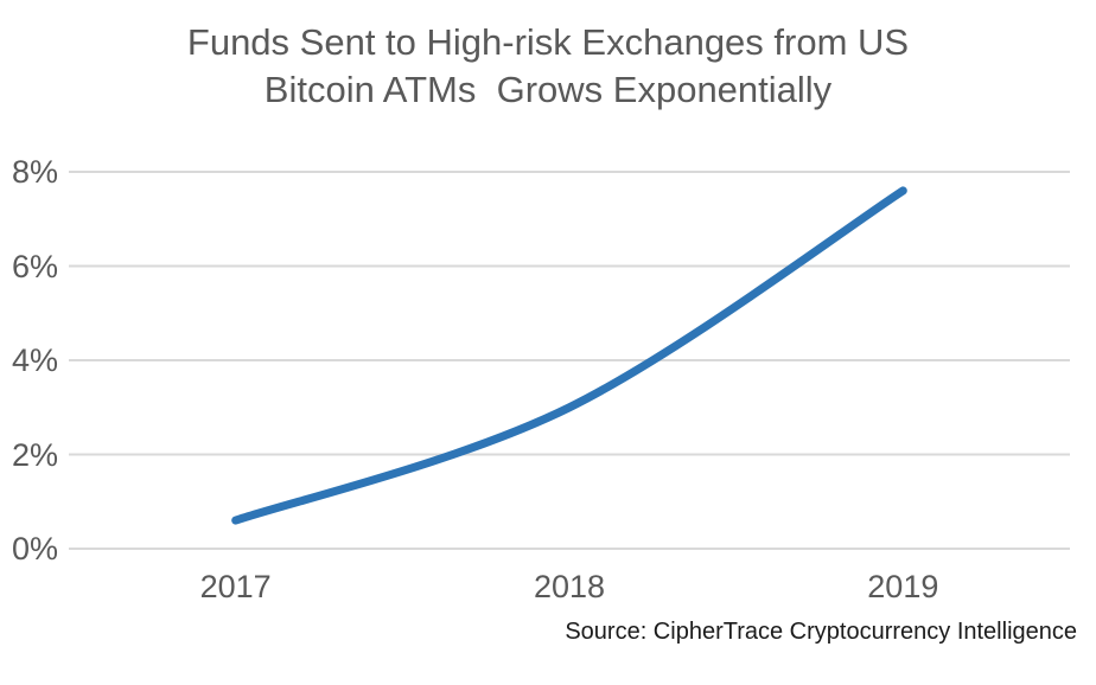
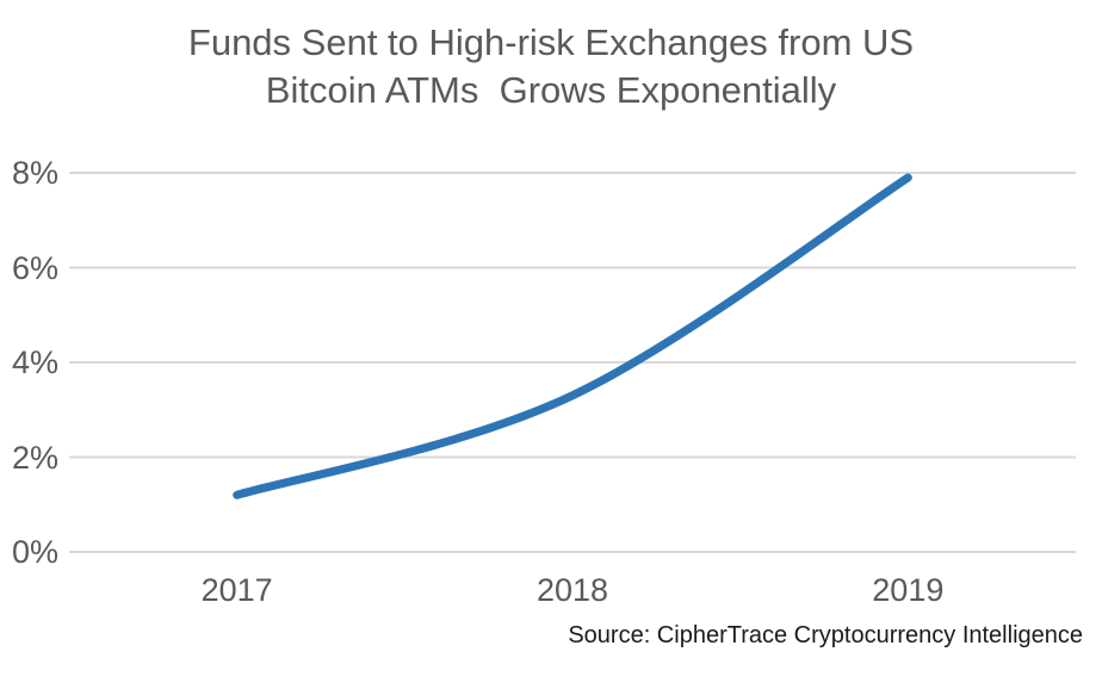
2017: 0.6% -> 1.2%
2018: 3.0% -> 3.3%
2019: 7.6% -> 7.9%
